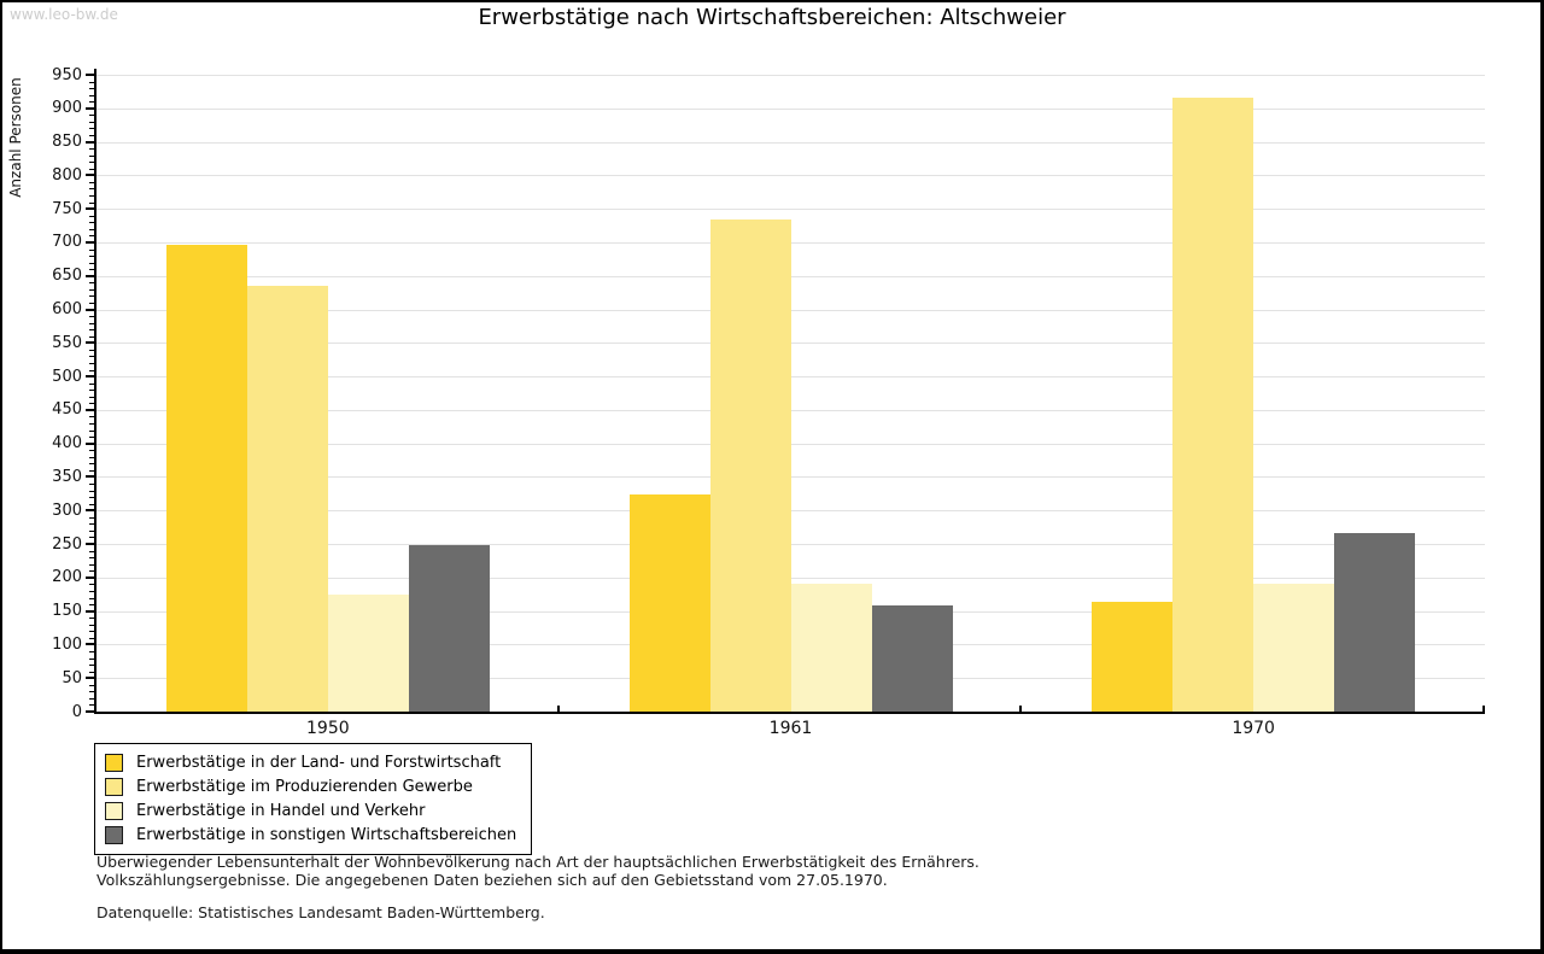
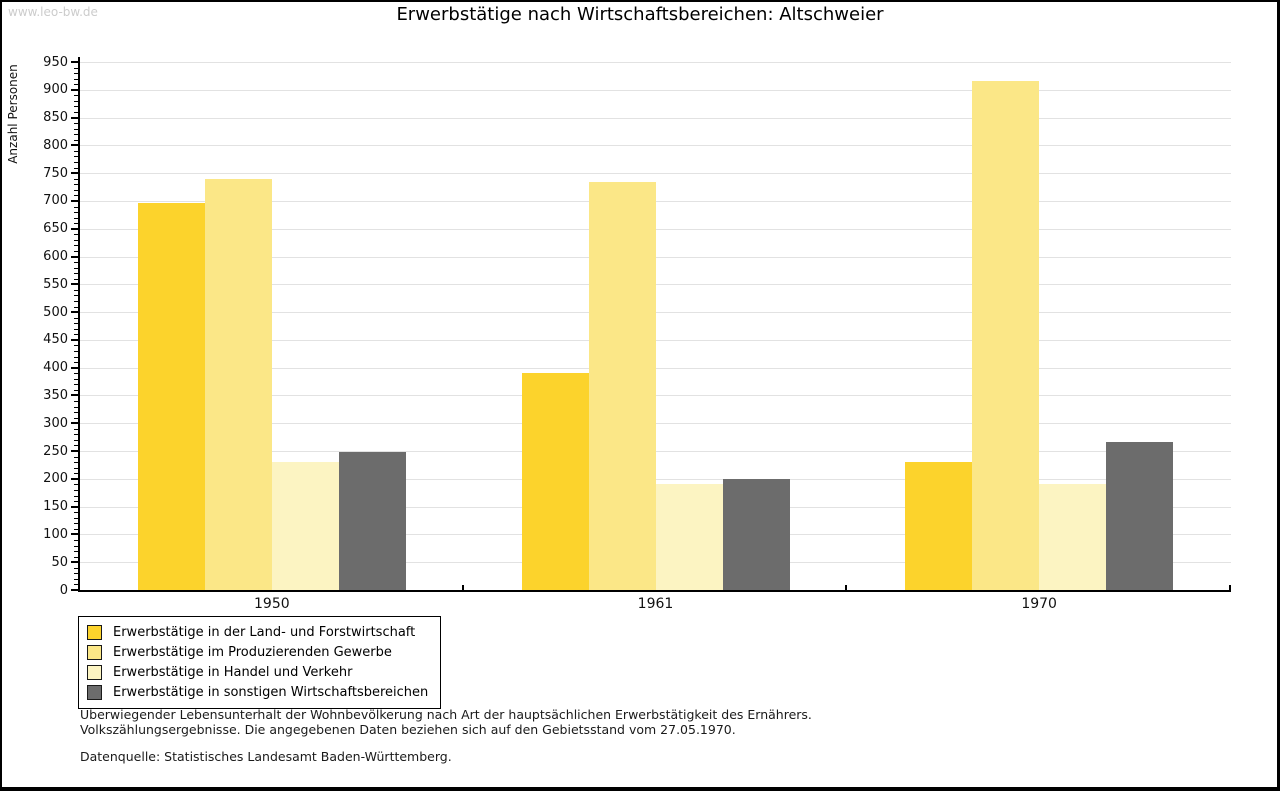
Erwerbstätige im Produzierenden Gewerbe/1950: 640 -> 740
Erwerbstätige in Handel und Verkehr/1950: 170 -> 230
Erwerbstätige in der Land- und Forstwirtschaft/1961: 320 -> 390
Erwerbstätige in sonstigen Wirtschaftsbereichen/1961: 160 -> 200
Erwerbstätige in der Land- und Forstwirtschaft/1970: 160 -> 230
